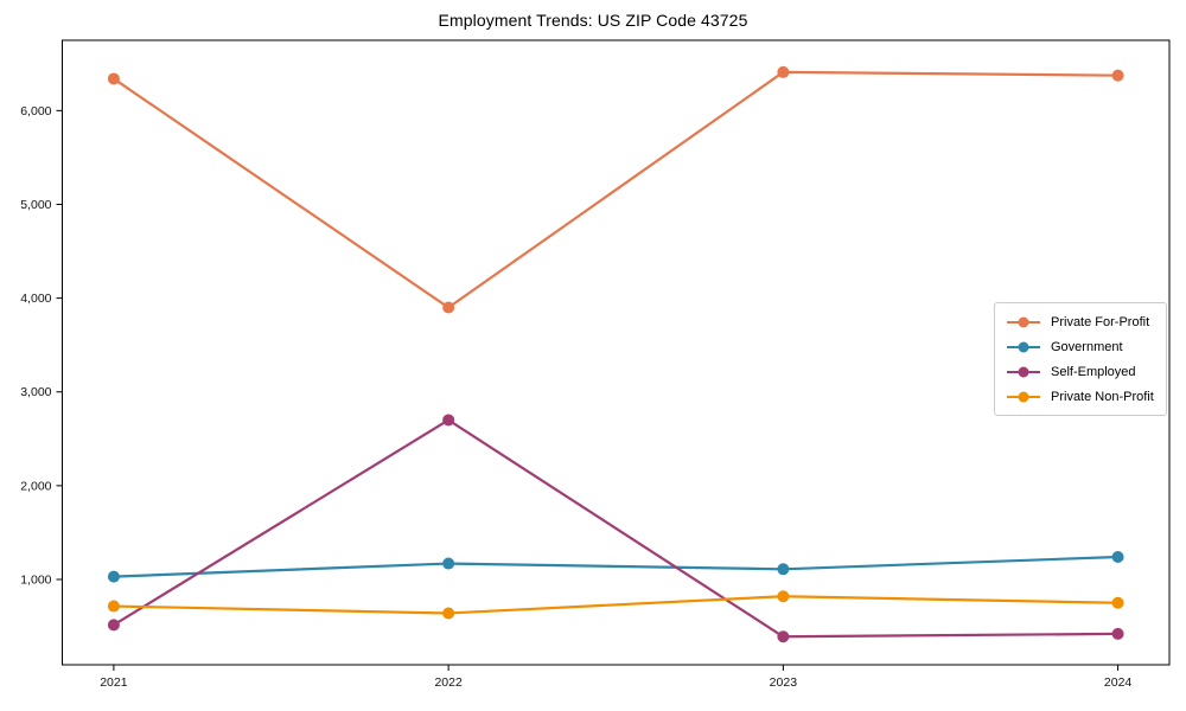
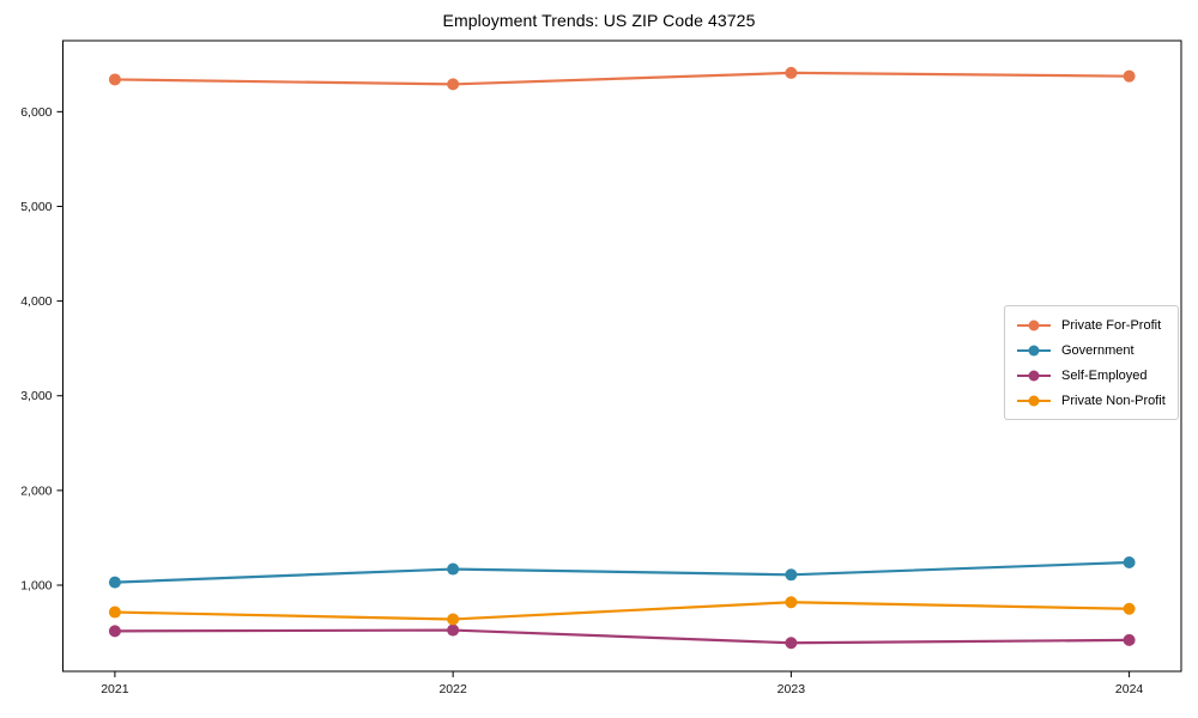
Private For-Profit/2022: 3900 -> 6300
Self-Employed/2022: 2700 -> 500
